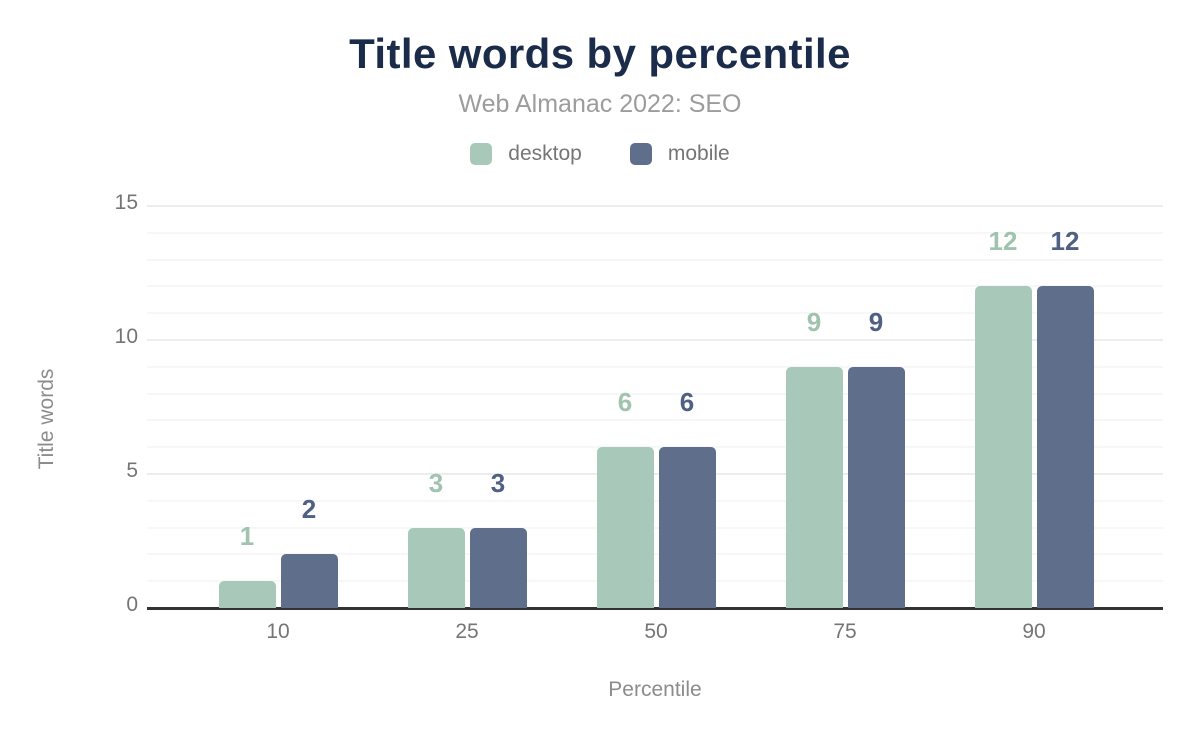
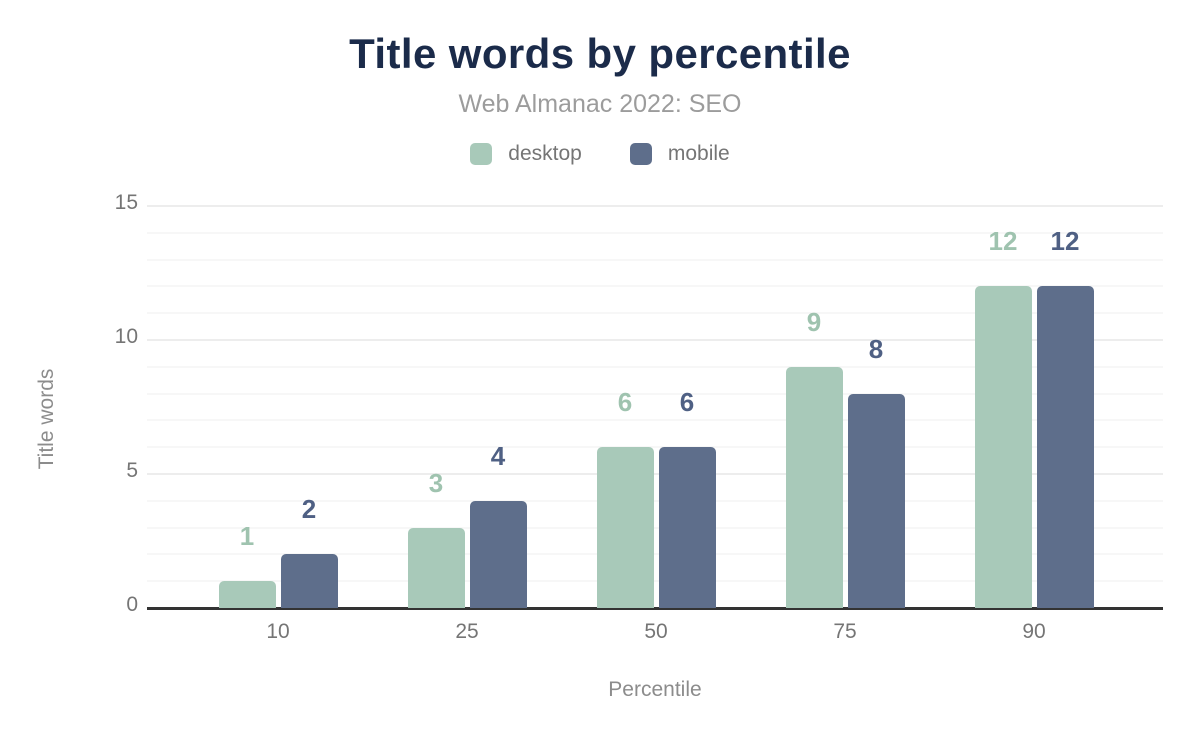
mobile/25: 3 -> 4
mobile/75: 9 -> 8
